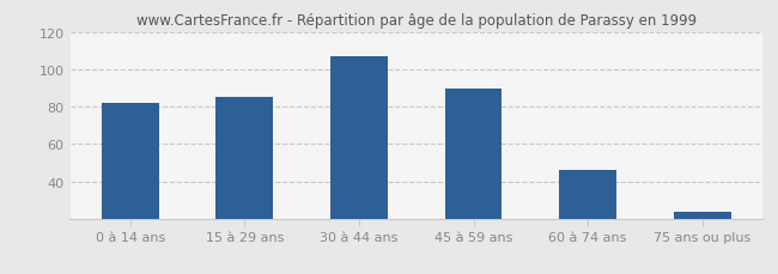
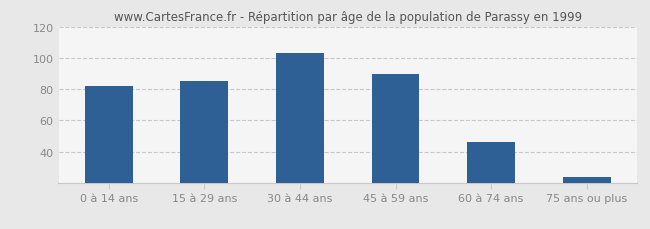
30 à 44 ans: 107 -> 103
